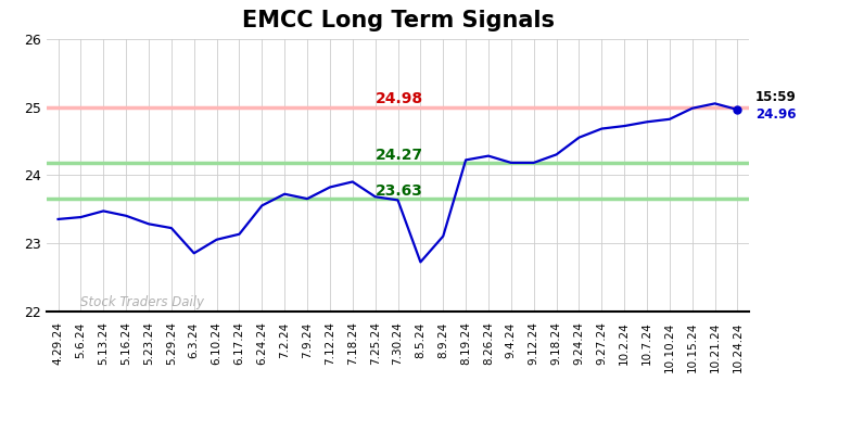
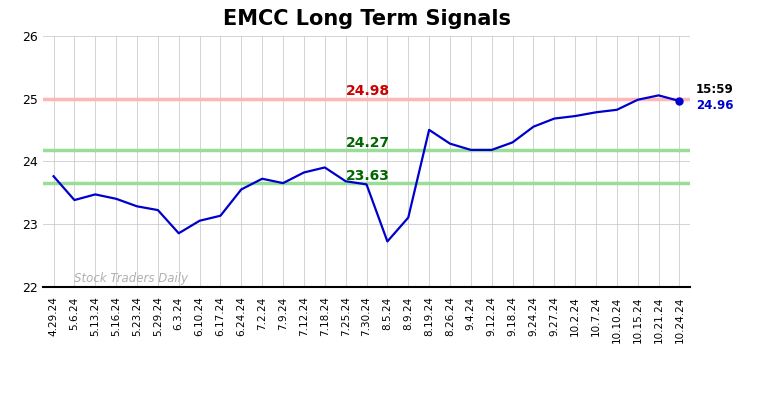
4.29.24: 23.35 -> 23.76
8.19.24: 24.22 -> 24.50
